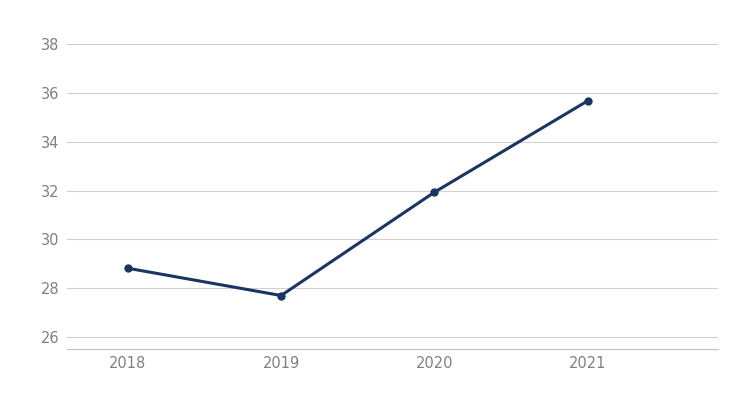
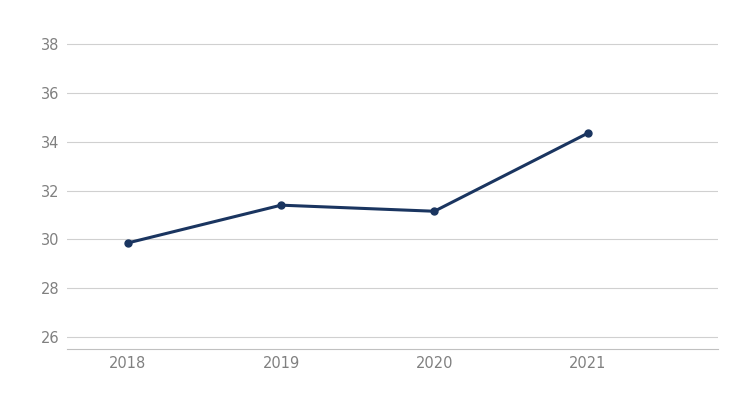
2018: 28.81 -> 29.85
2019: 27.69 -> 31.40
2020: 31.93 -> 31.15
2021: 35.68 -> 34.35
